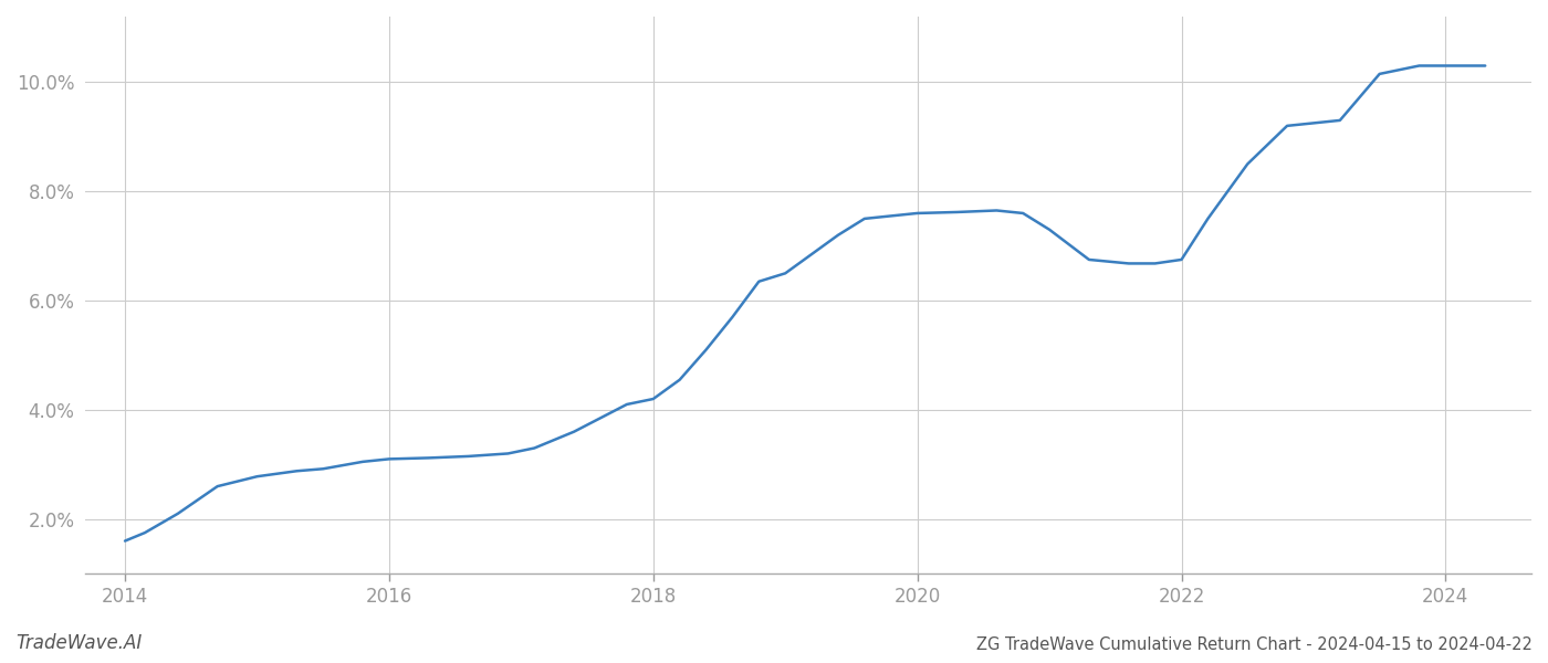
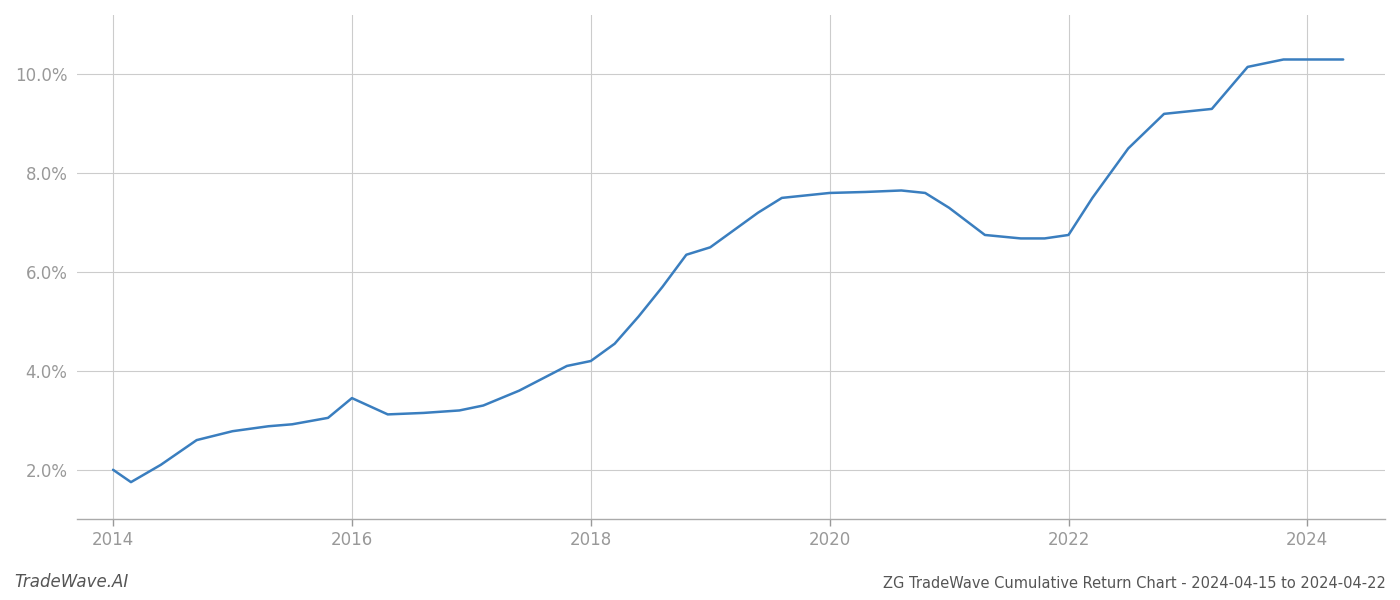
2014: 1.60% -> 2.00%
2016: 3.10% -> 3.45%
